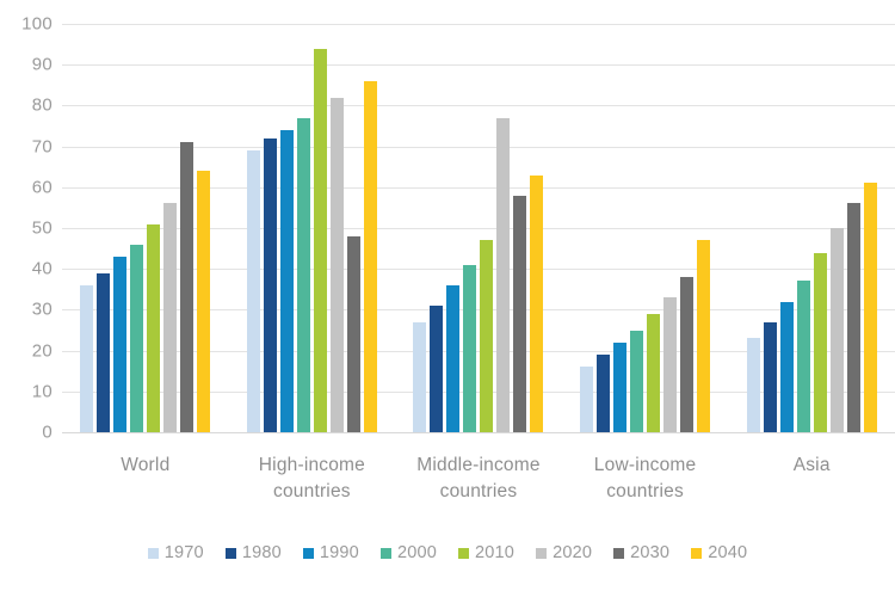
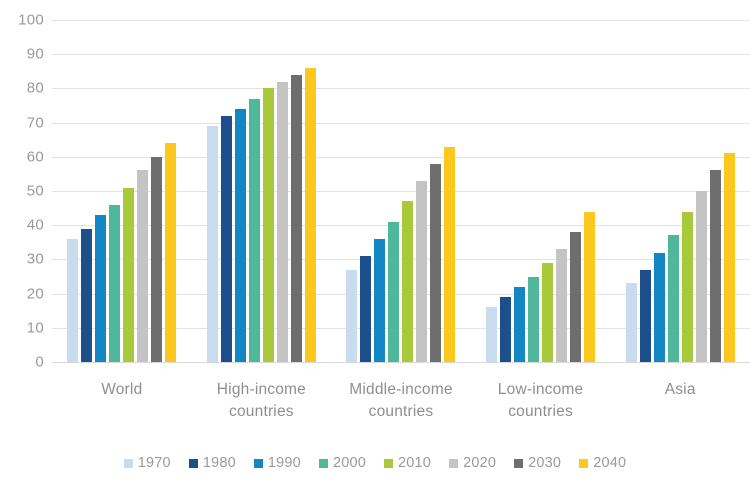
2030/World: 71 -> 60
2010/High-income countries: 94 -> 80
2030/High-income countries: 48 -> 84
2020/Middle-income countries: 77 -> 53
2040/Low-income countries: 47 -> 44
